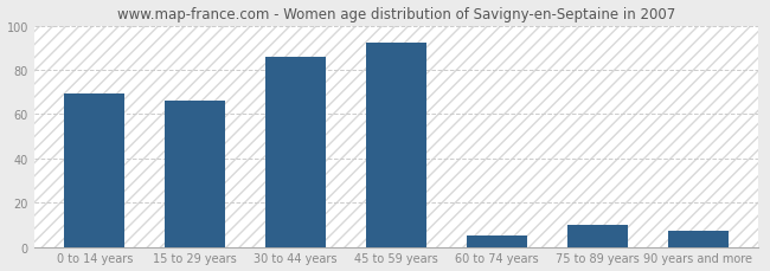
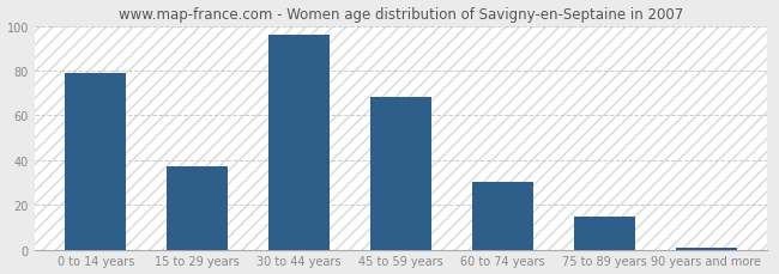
0 to 14 years: 69 -> 79
15 to 29 years: 66 -> 37
30 to 44 years: 86 -> 96
45 to 59 years: 92 -> 68
60 to 74 years: 5 -> 30
75 to 89 years: 10 -> 15
90 years and more: 7 -> 1
